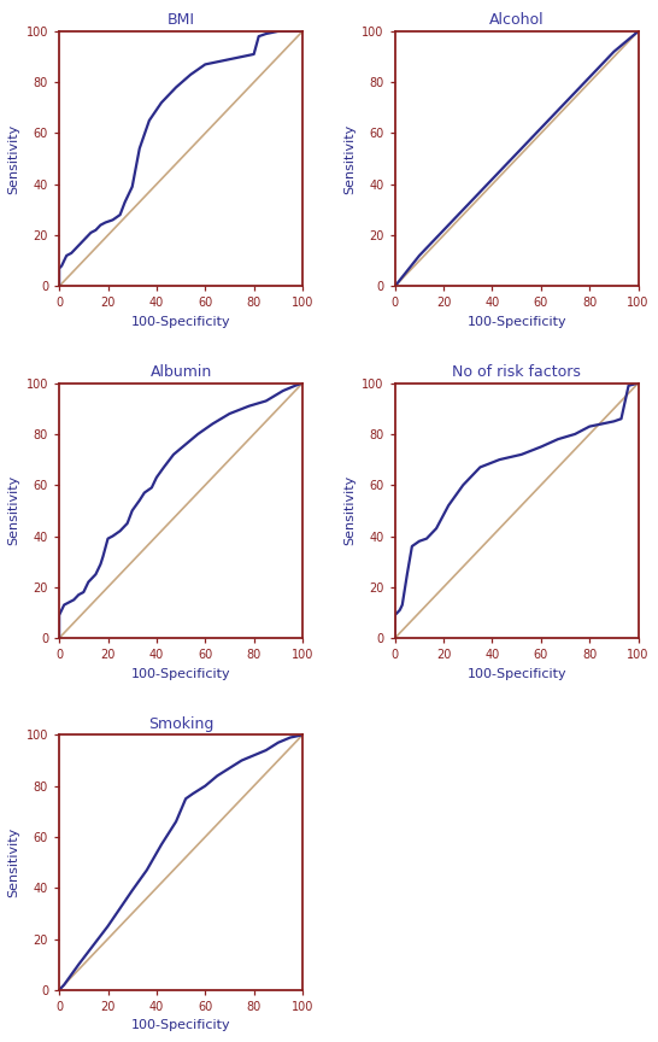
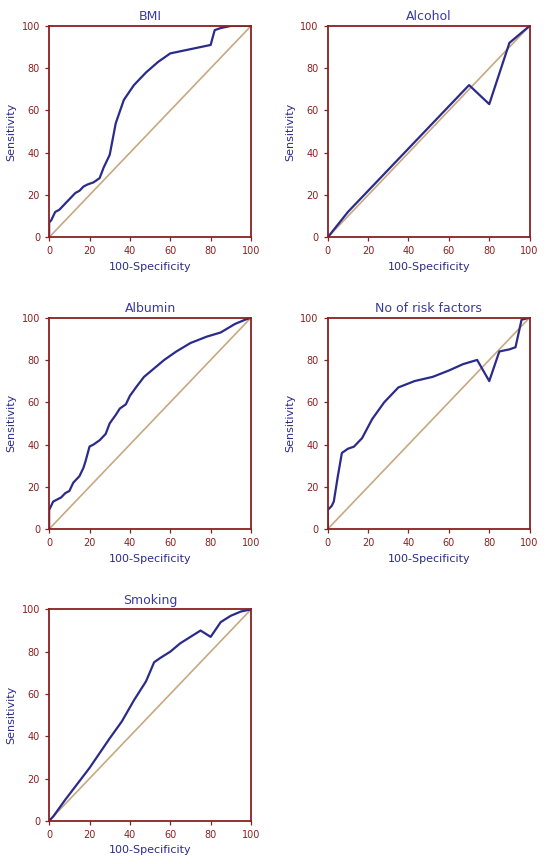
Alcohol/80: 82 -> 63
No of risk factors/80: 83 -> 70
Smoking/80: 92 -> 87
